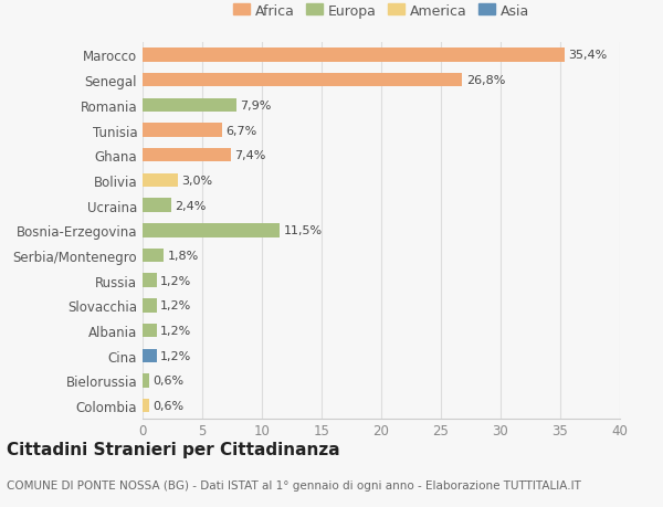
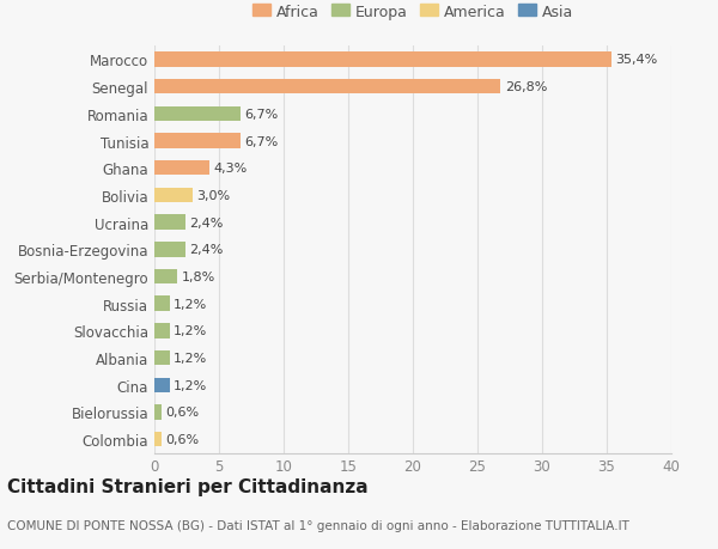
Romania: 7,9% -> 6,7%
Ghana: 7,4% -> 4,3%
Bosnia-Erzegovina: 11,5% -> 2,4%
